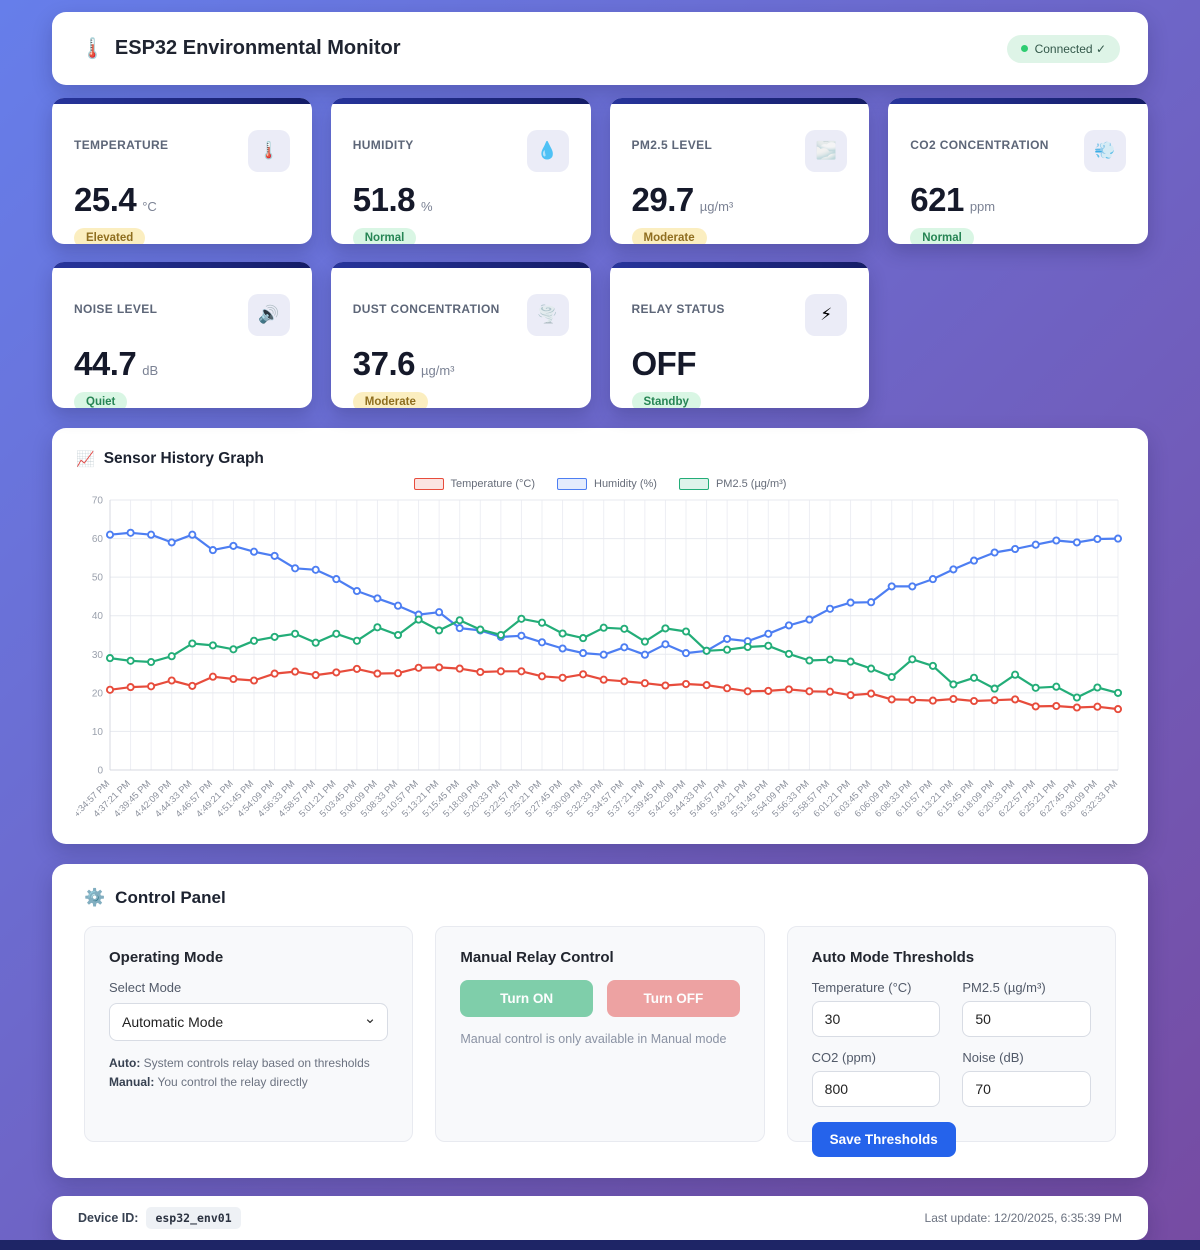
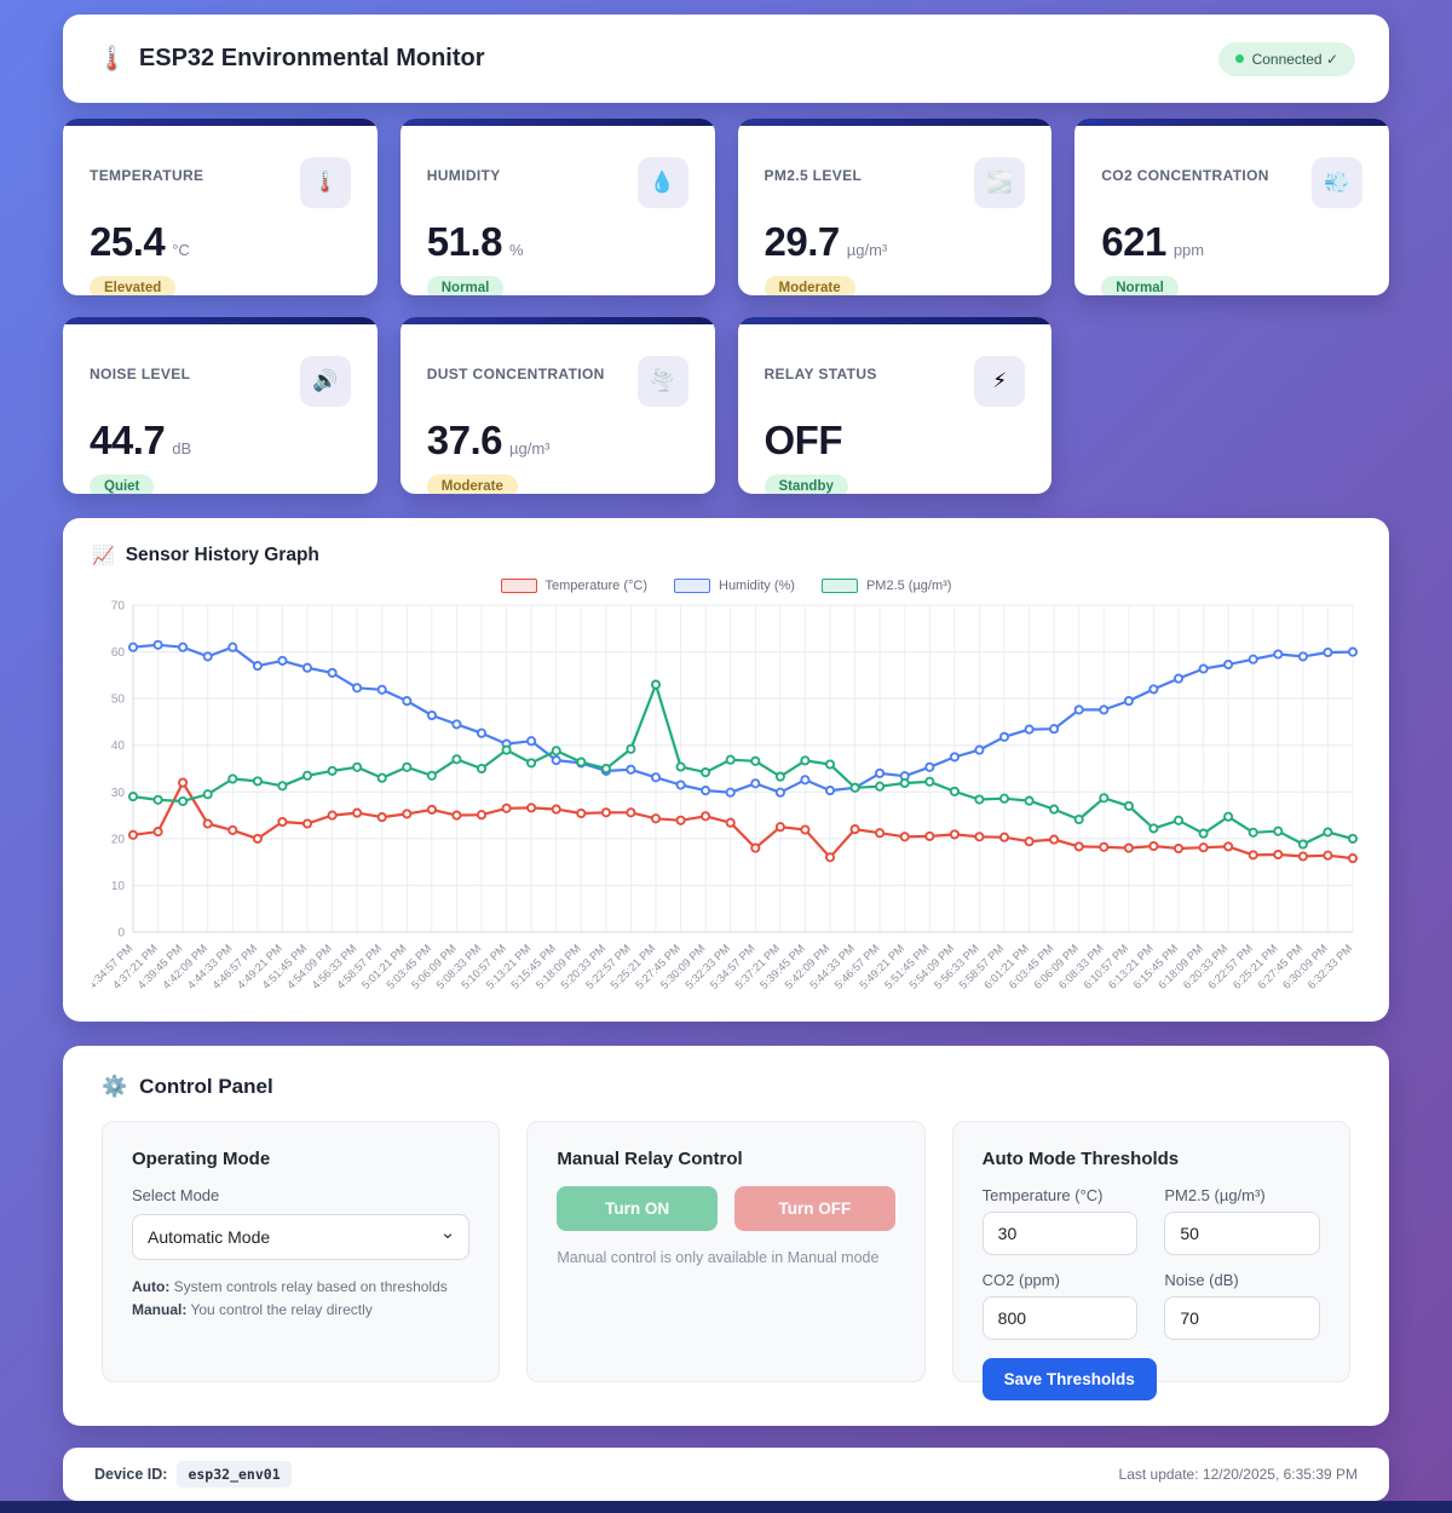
Temperature (°C)/4:39:45 PM: 22 -> 32
Temperature (°C)/4:46:57 PM: 24 -> 20
PM2.5 (µg/m³)/5:25:21 PM: 38 -> 53
Temperature (°C)/5:34:57 PM: 23 -> 18
Temperature (°C)/5:42:09 PM: 22 -> 16
